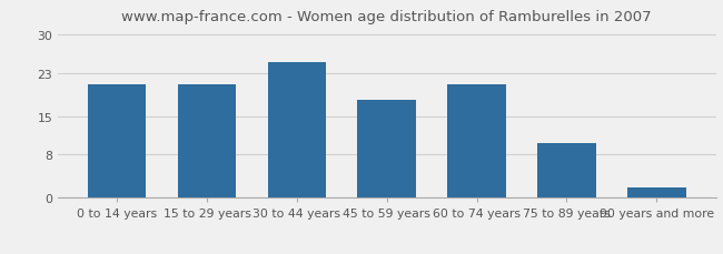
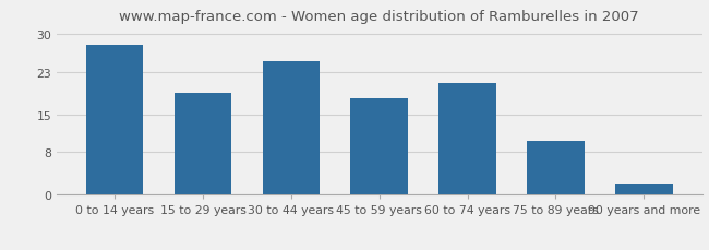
0 to 14 years: 21 -> 28
15 to 29 years: 21 -> 19
